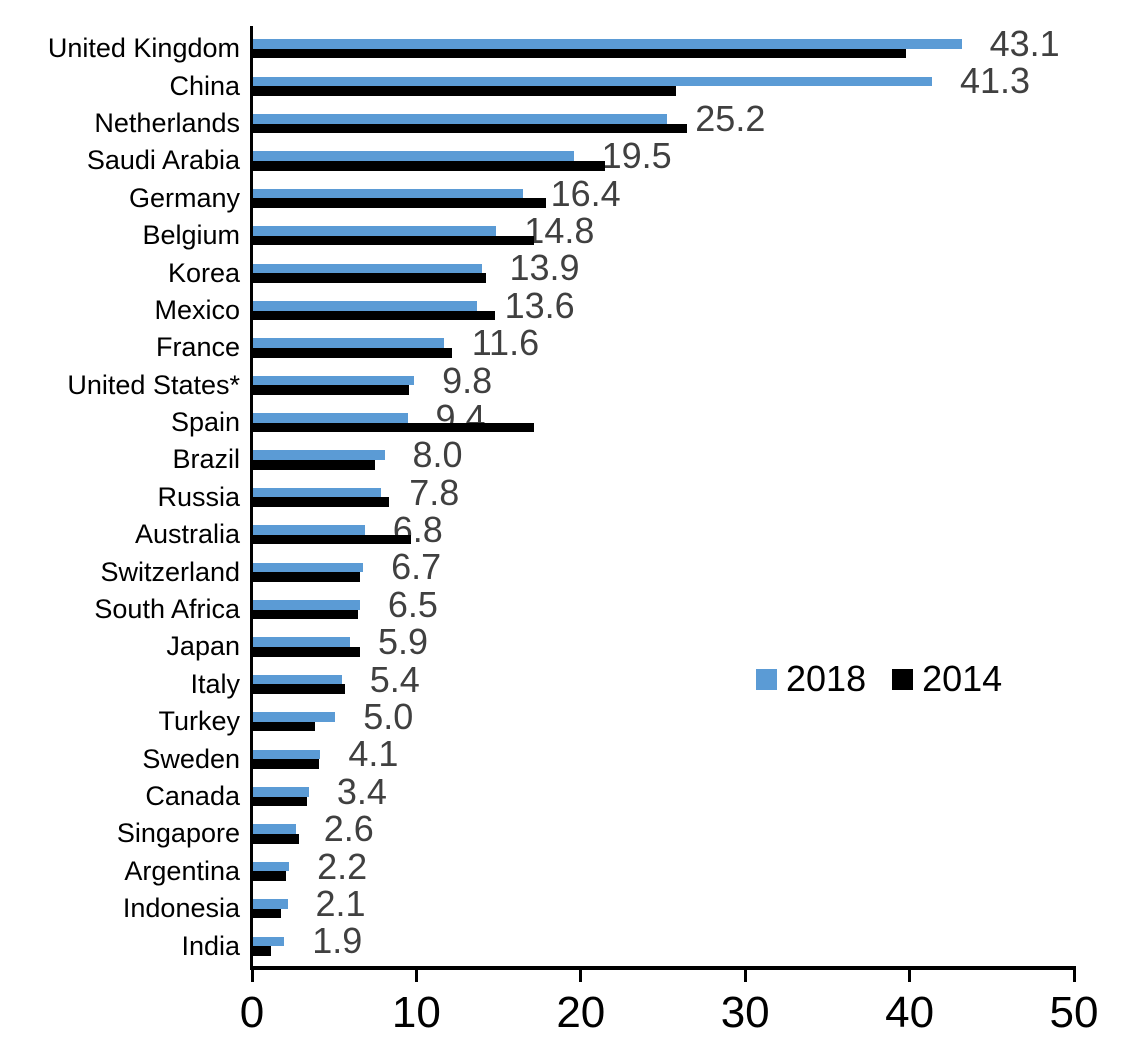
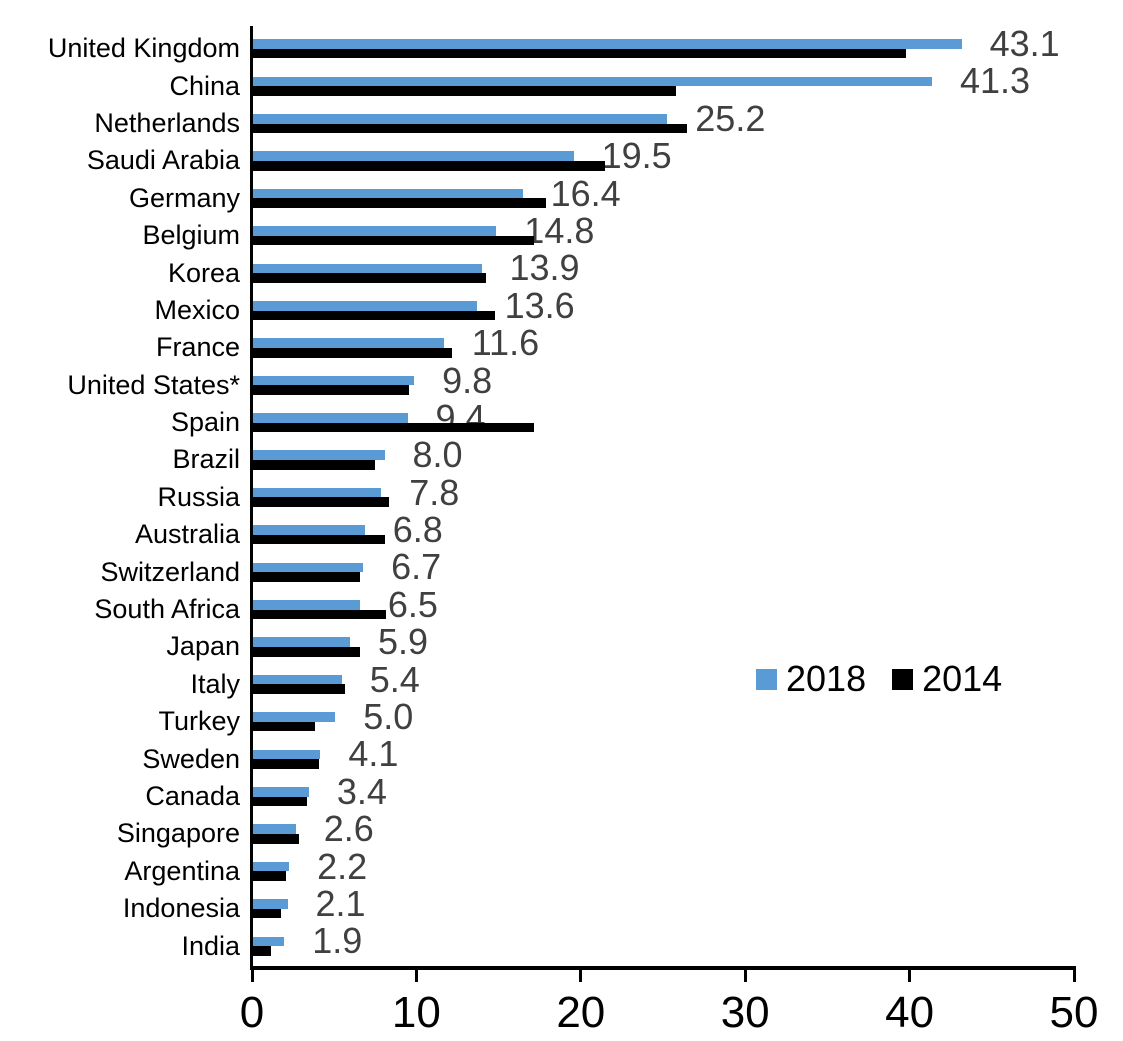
2014/Australia: 9.6 -> 8.0
2014/South Africa: 6.4 -> 8.1
